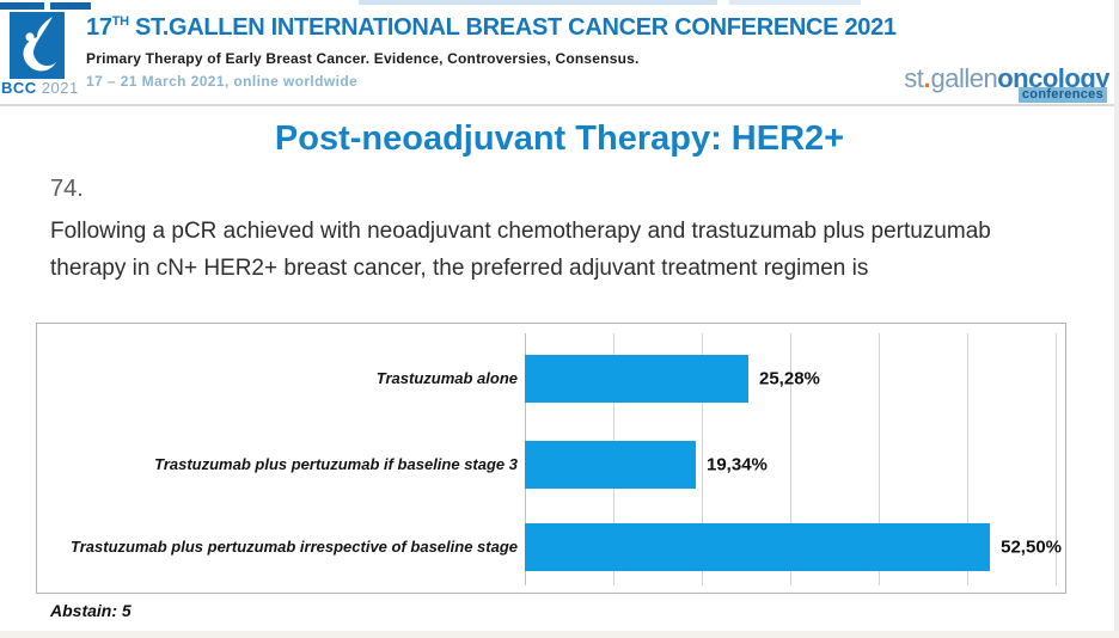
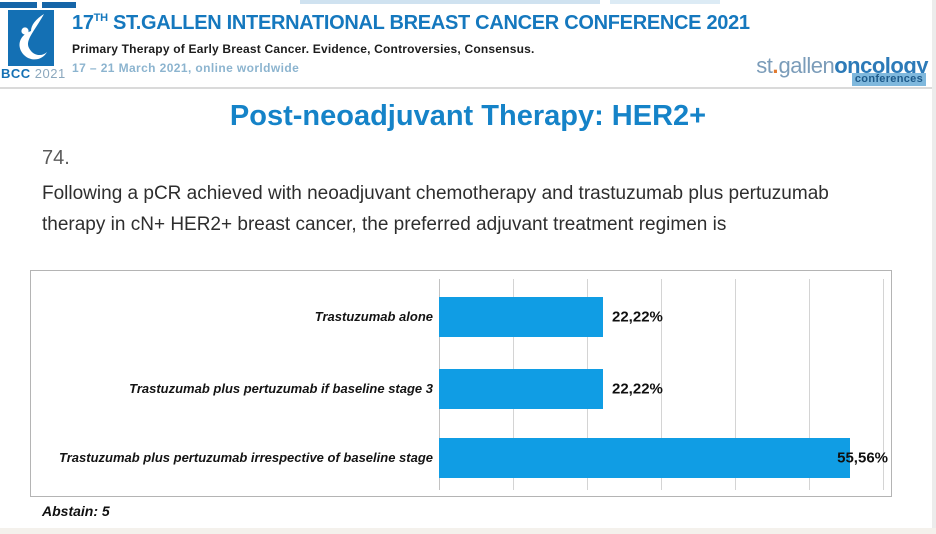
Trastuzumab alone: 25,28% -> 22,22%
Trastuzumab plus pertuzumab if baseline stage 3: 19,34% -> 22,22%
Trastuzumab plus pertuzumab irrespective of baseline stage: 52,50% -> 55,56%
